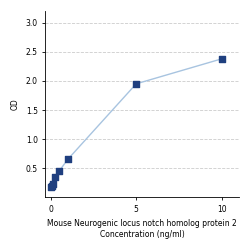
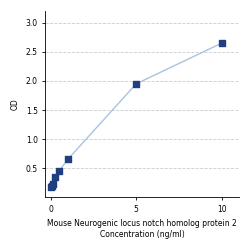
10: 2.38 -> 2.65
